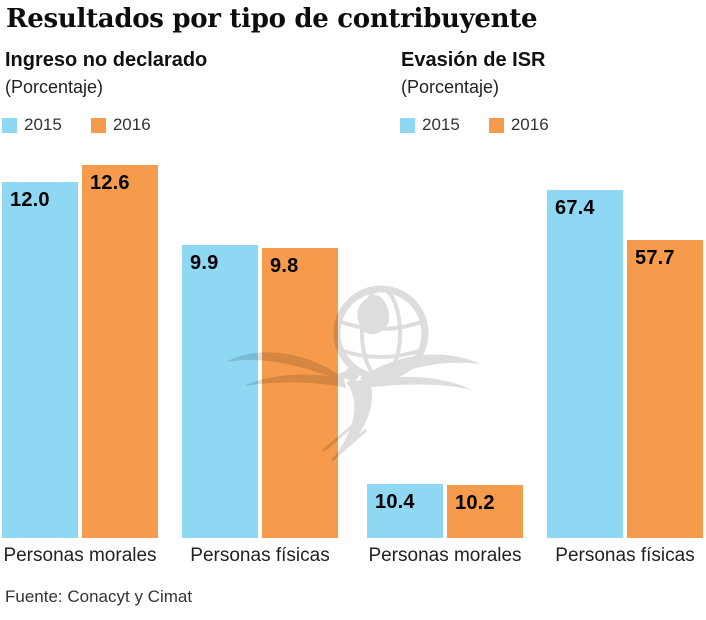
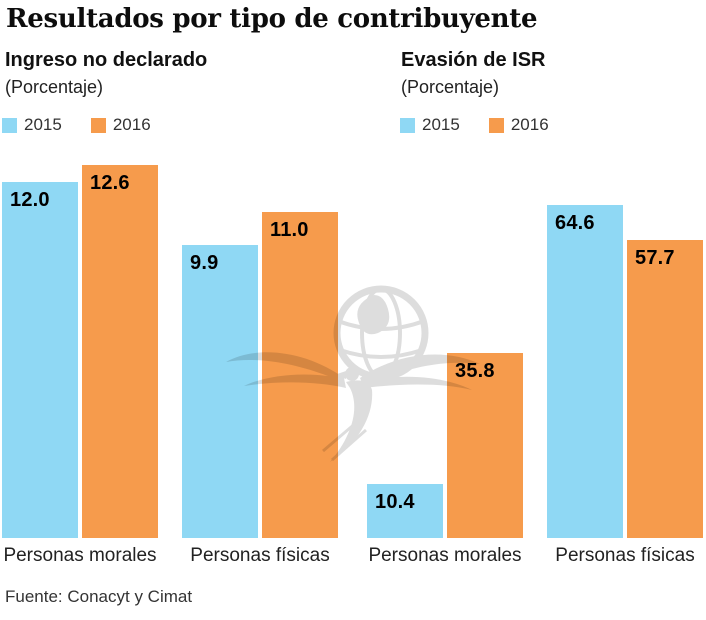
Ingreso no declarado/2016/Personas físicas: 9.8 -> 11.0
Evasión de ISR/2016/Personas morales: 10.2 -> 35.8
Evasión de ISR/2015/Personas físicas: 67.4 -> 64.6
